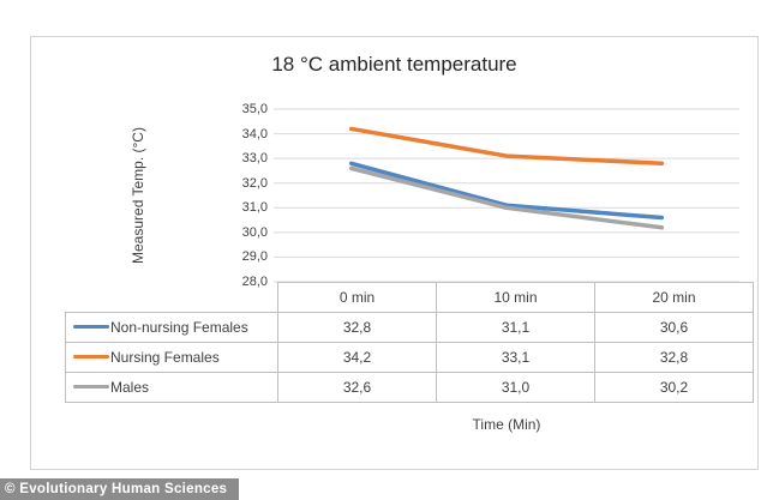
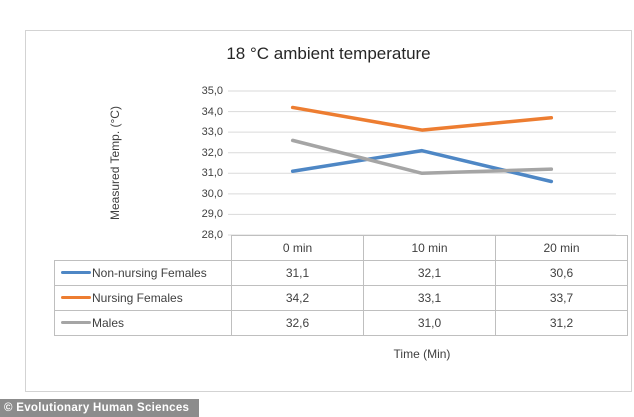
Non-nursing Females/0 min: 32,8 -> 31,1
Non-nursing Females/10 min: 31,1 -> 32,1
Nursing Females/20 min: 32,8 -> 33,7
Males/20 min: 30,2 -> 31,2
